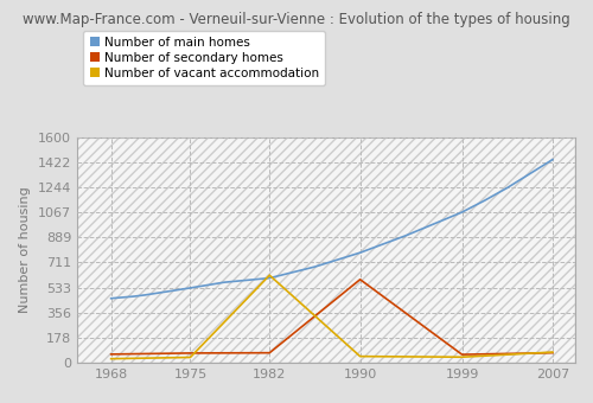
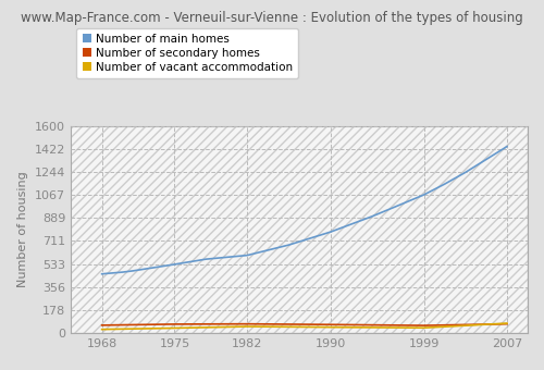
Number of vacant accommodation/1982: 620 -> 50
Number of secondary homes/1990: 590 -> 60
